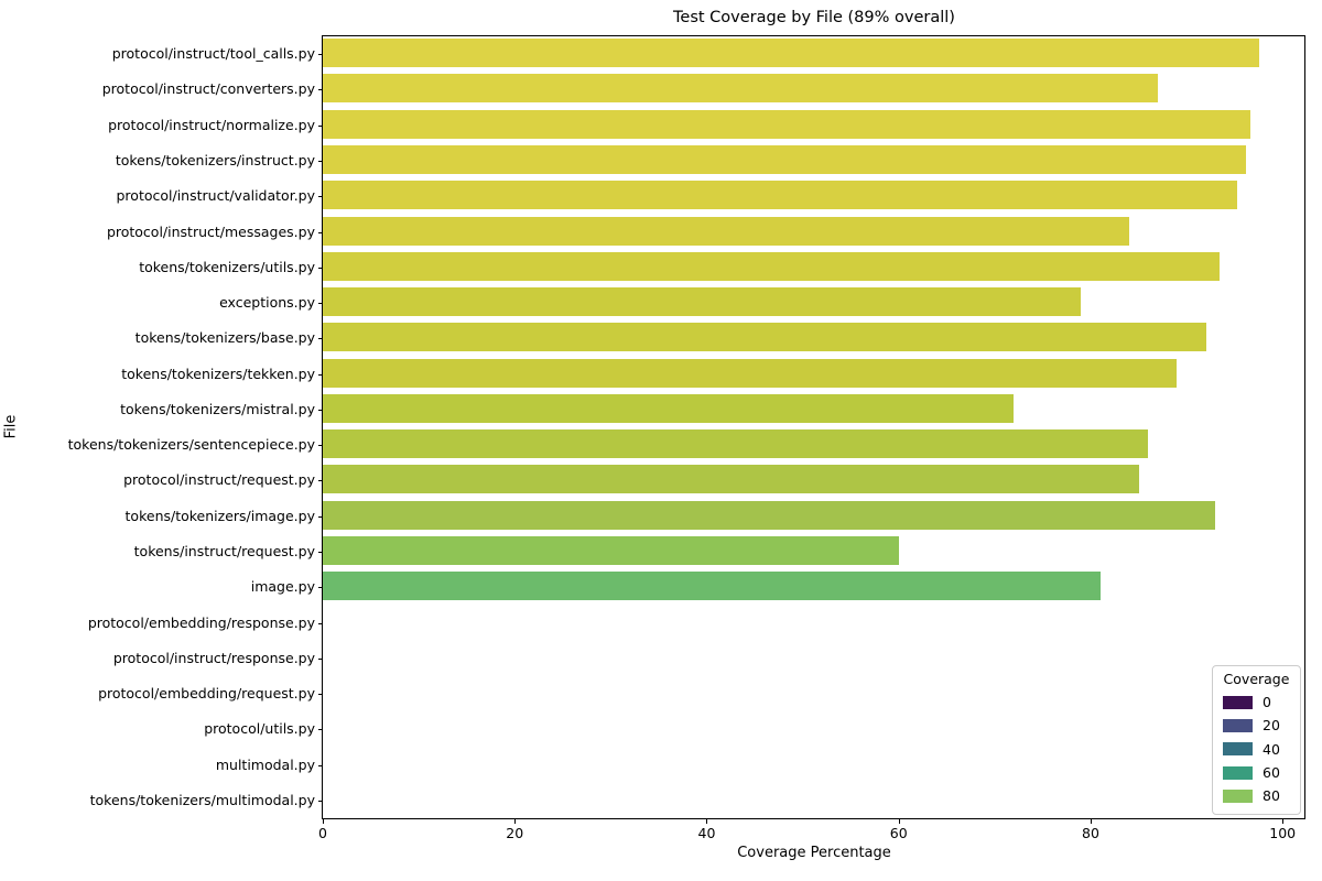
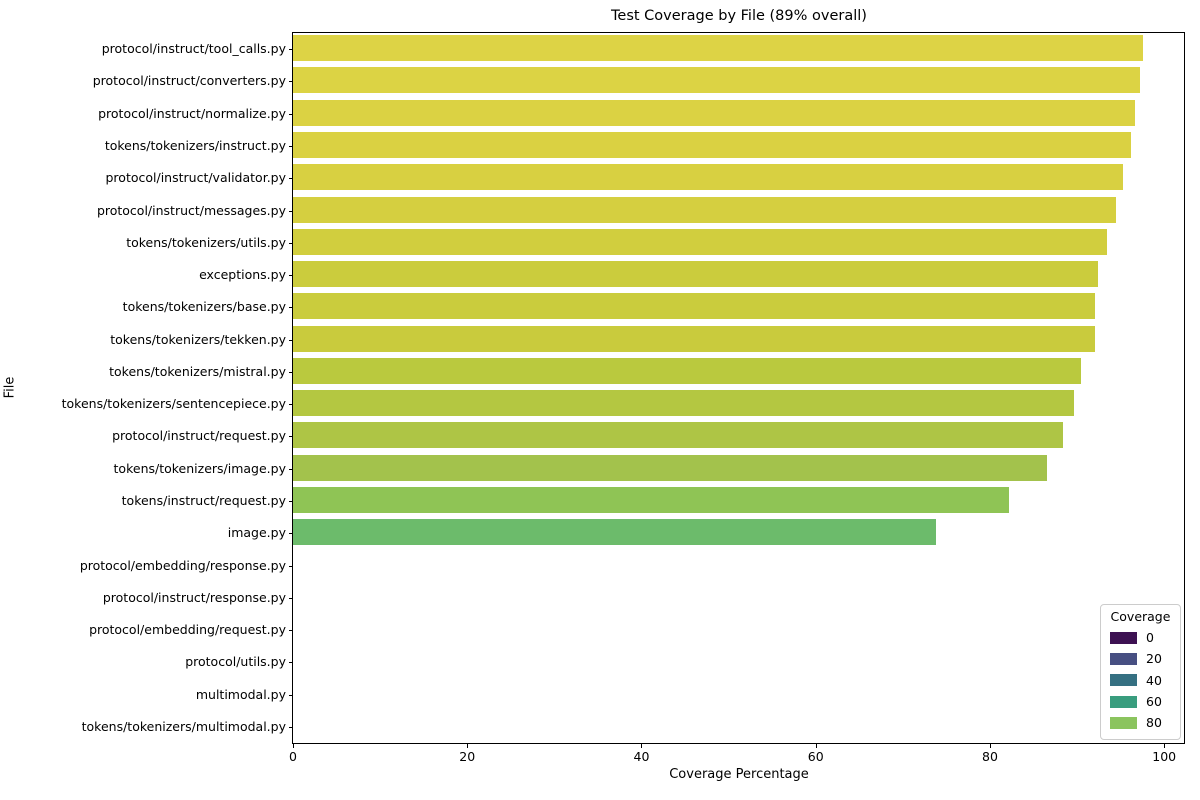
protocol/instruct/converters.py: 87 -> 97
protocol/instruct/messages.py: 84 -> 94
exceptions.py: 79 -> 92
tokens/tokenizers/tekken.py: 89 -> 92
tokens/tokenizers/mistral.py: 72 -> 90
tokens/tokenizers/sentencepiece.py: 86 -> 90
protocol/instruct/request.py: 85 -> 88
tokens/tokenizers/image.py: 93 -> 87
tokens/instruct/request.py: 60 -> 82
image.py: 81 -> 74
